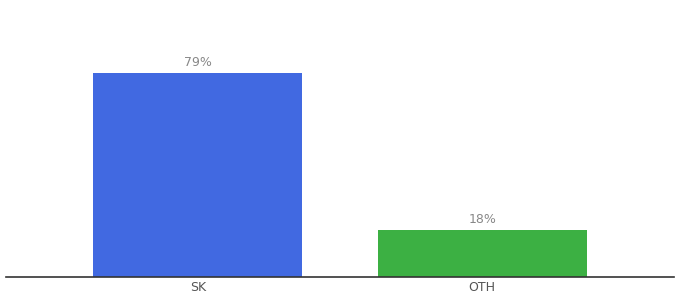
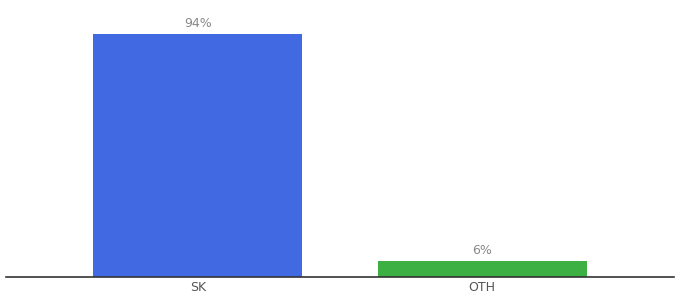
SK: 79% -> 94%
OTH: 18% -> 6%
